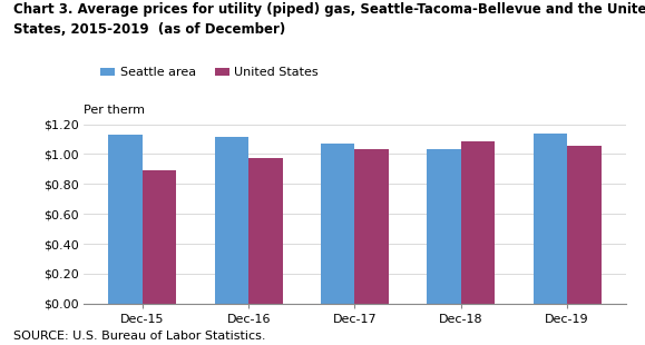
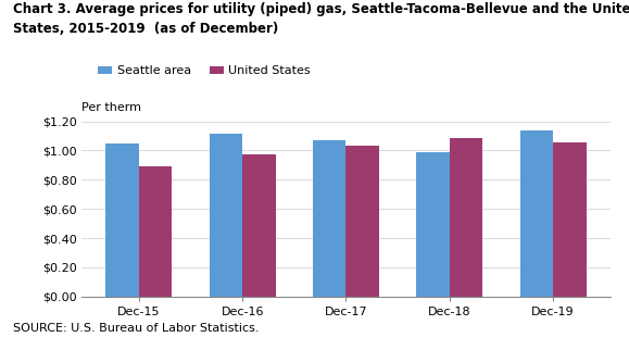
Seattle area/Dec-15: $1.13 -> $1.05
Seattle area/Dec-18: $1.03 -> $0.99
